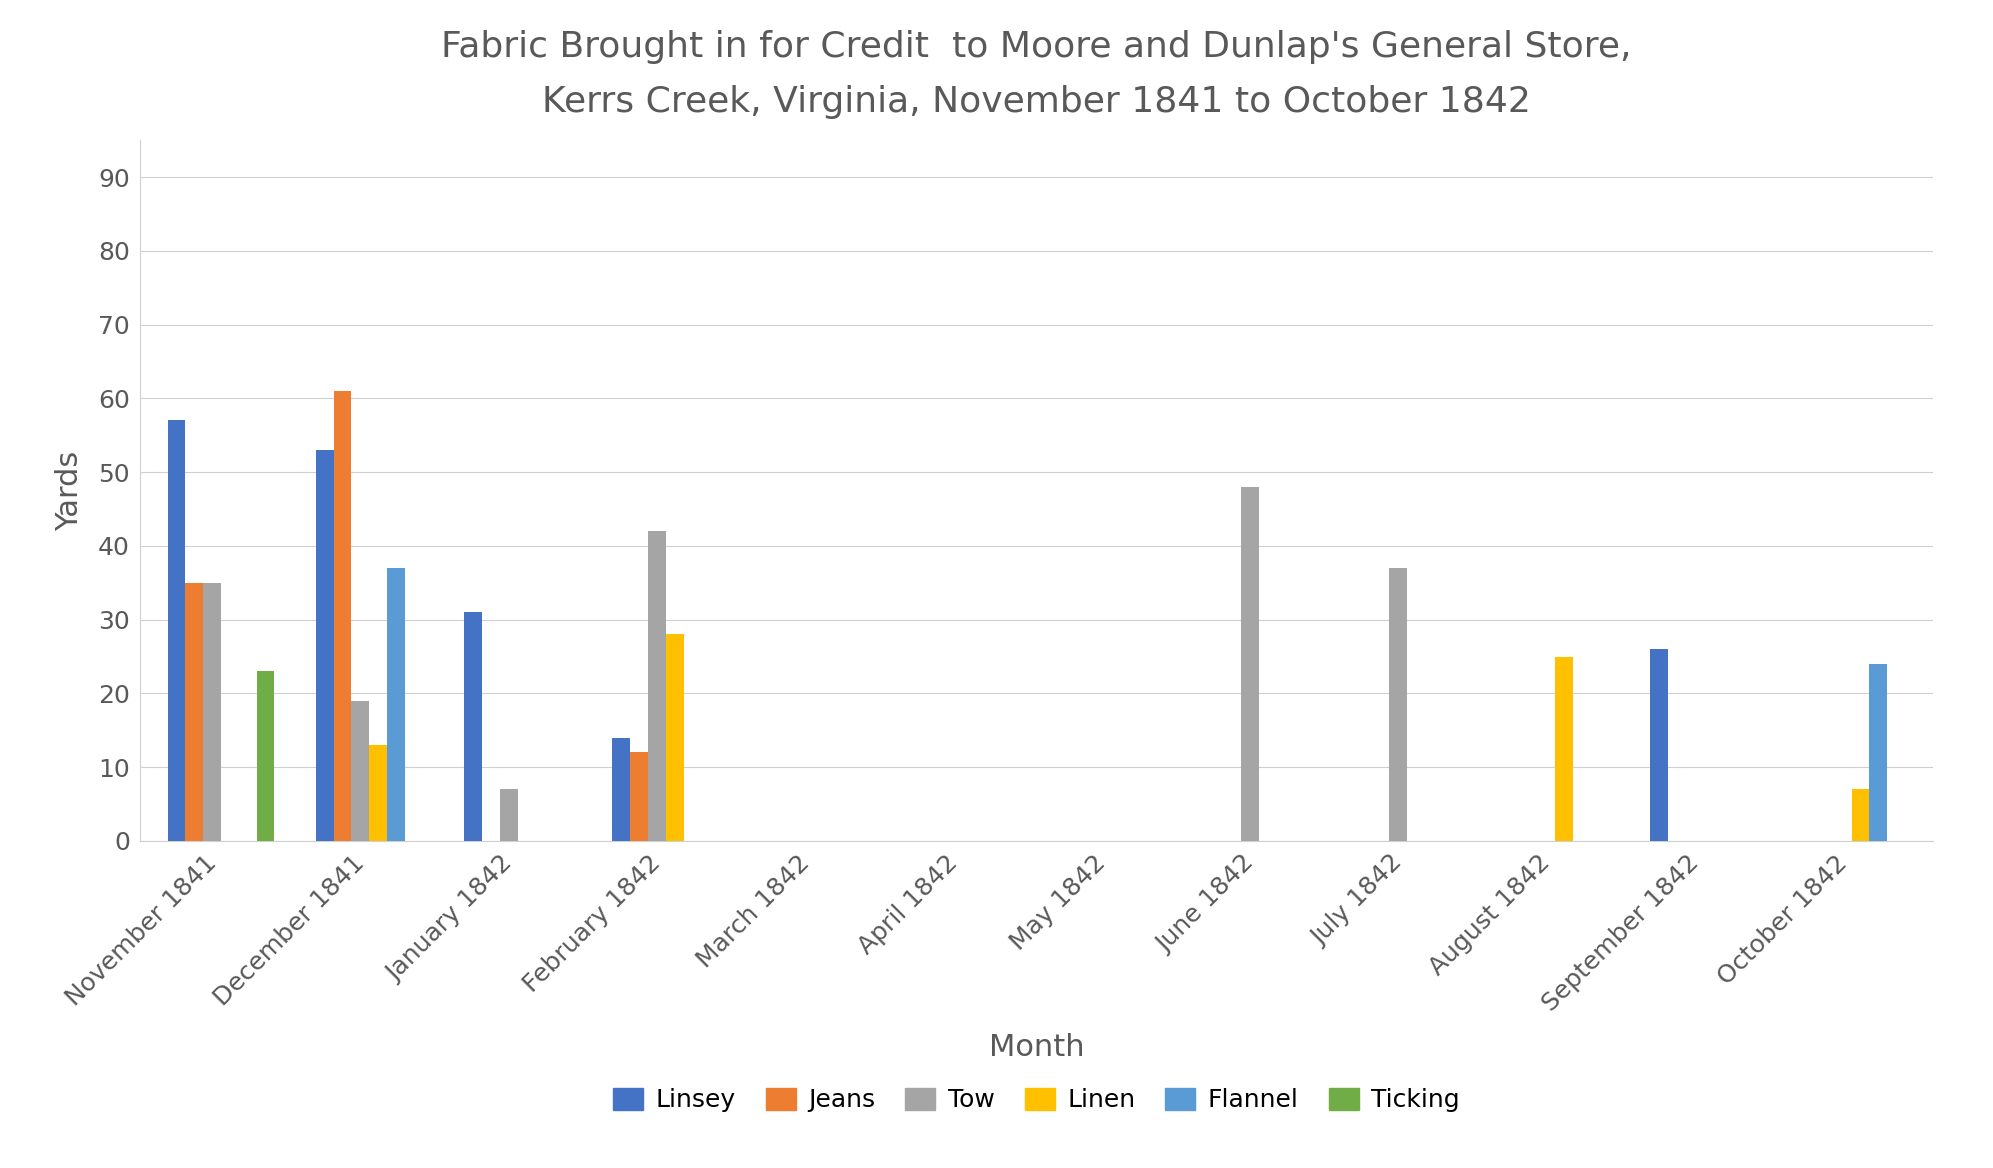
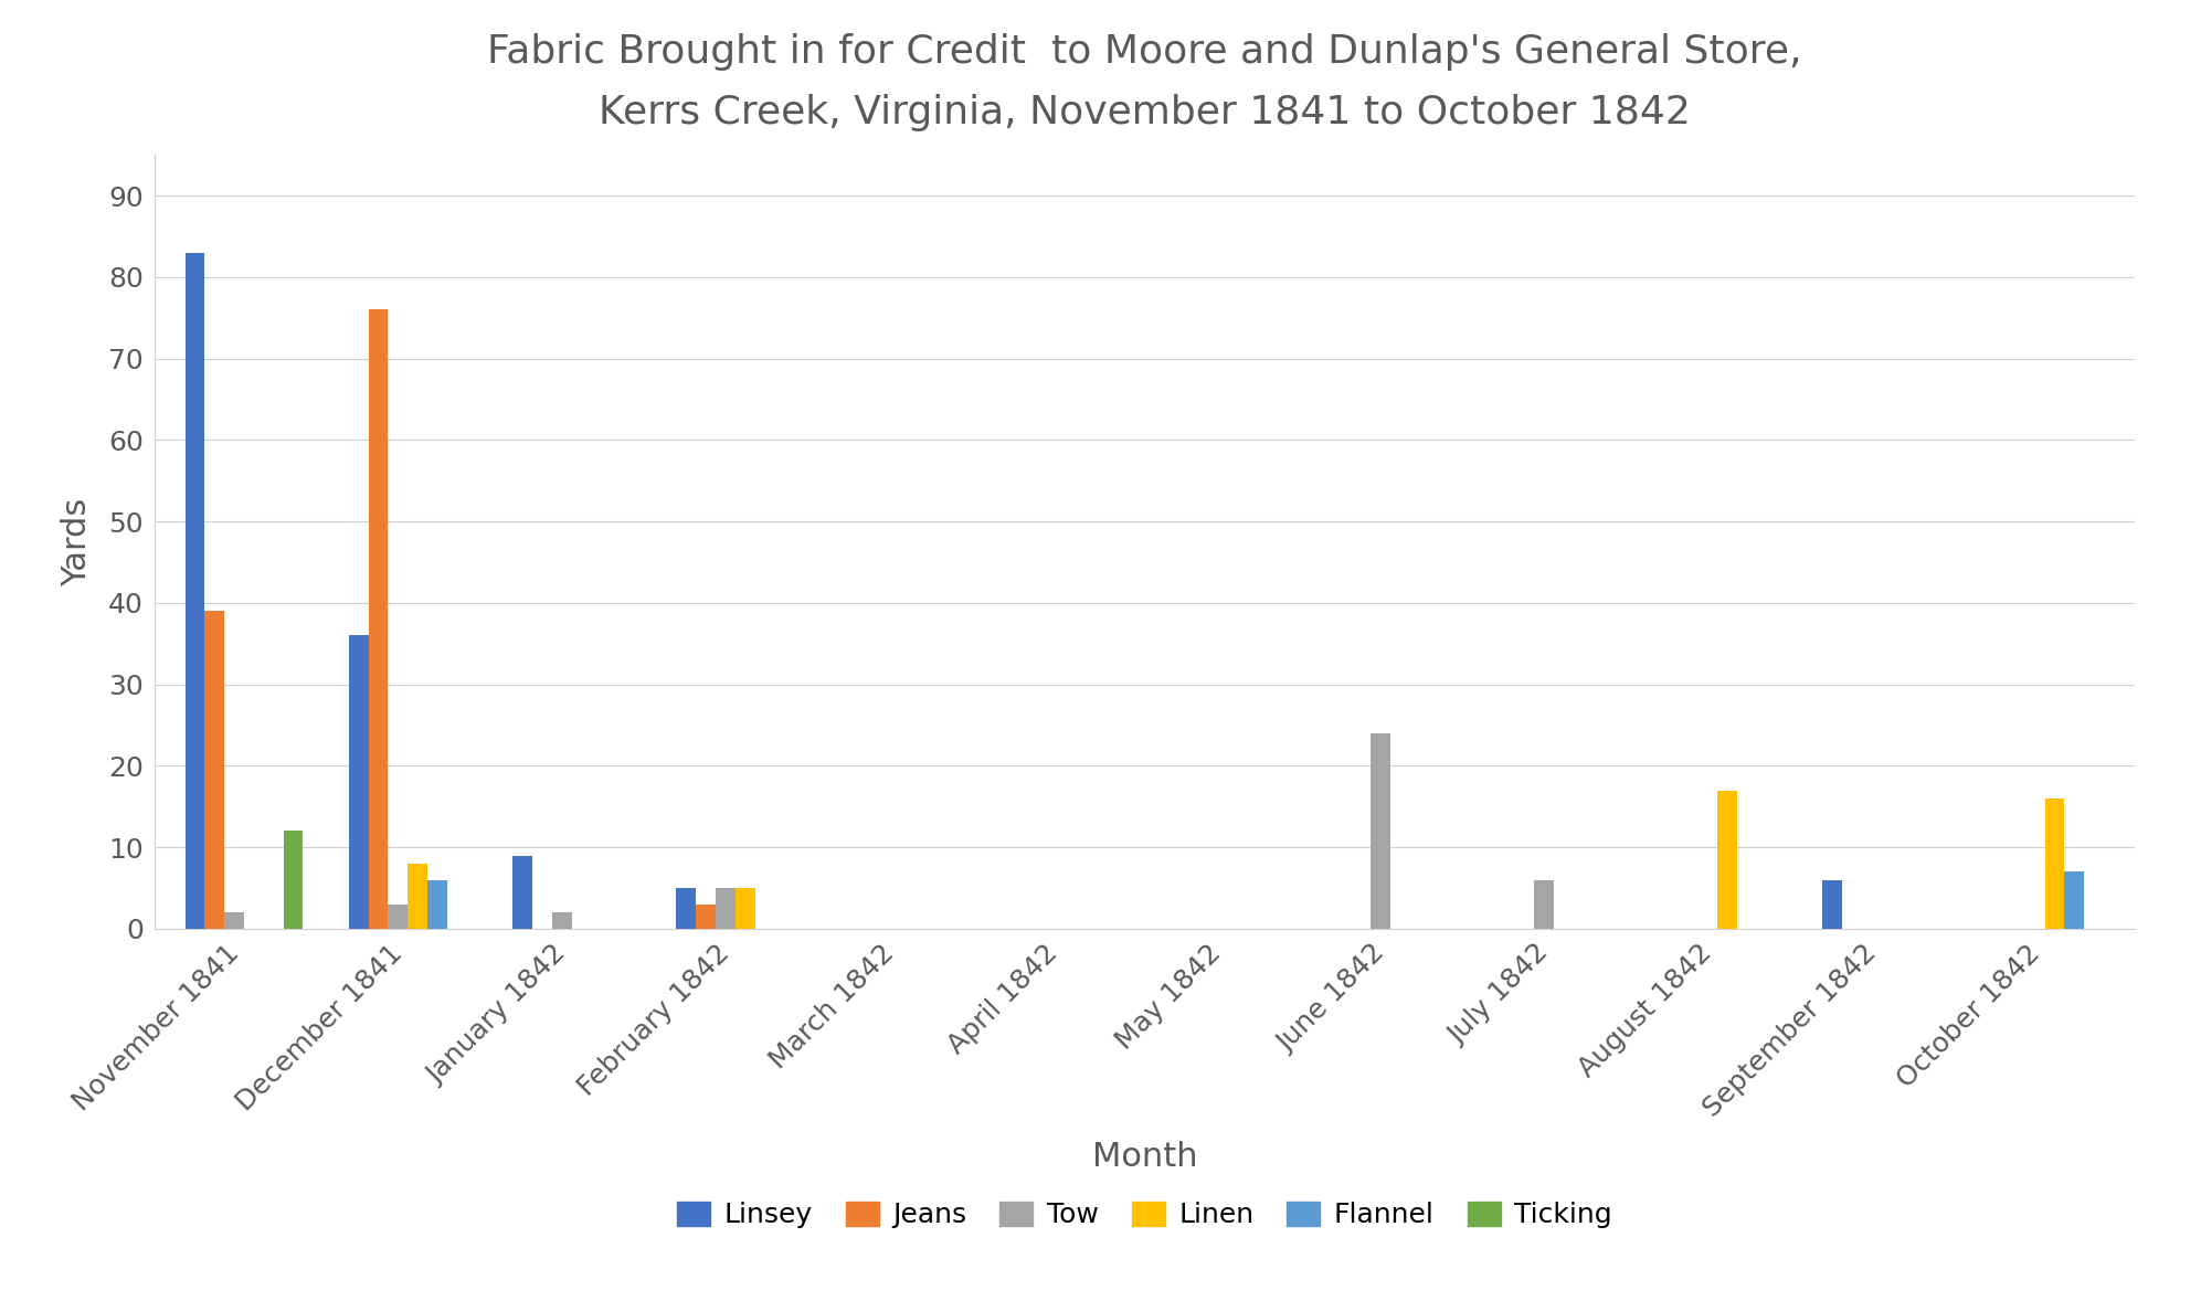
Linsey/November 1841: 57 -> 83
Jeans/November 1841: 35 -> 39
Tow/November 1841: 35 -> 2
Ticking/November 1841: 23 -> 12
Linsey/December 1841: 53 -> 36
Jeans/December 1841: 61 -> 76
Tow/December 1841: 19 -> 3
Linen/December 1841: 13 -> 8
Flannel/December 1841: 37 -> 6
Linsey/January 1842: 31 -> 9
Tow/January 1842: 7 -> 2
Linsey/February 1842: 14 -> 5
Jeans/February 1842: 12 -> 3
Tow/February 1842: 42 -> 5
Linen/February 1842: 28 -> 5
Tow/June 1842: 48 -> 24
Tow/July 1842: 37 -> 6
Linen/August 1842: 25 -> 17
Linsey/September 1842: 26 -> 6
Linen/October 1842: 7 -> 16
Flannel/October 1842: 24 -> 7
